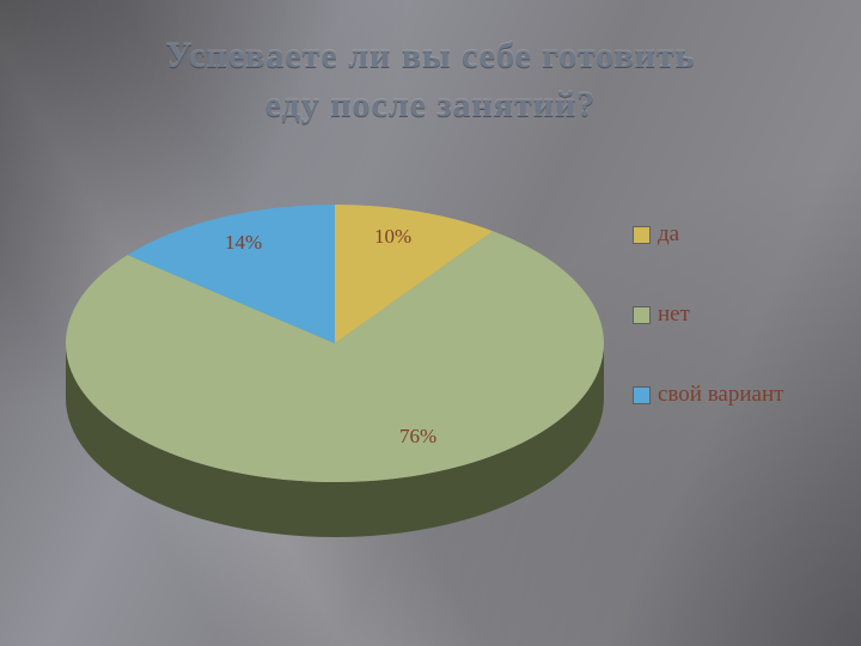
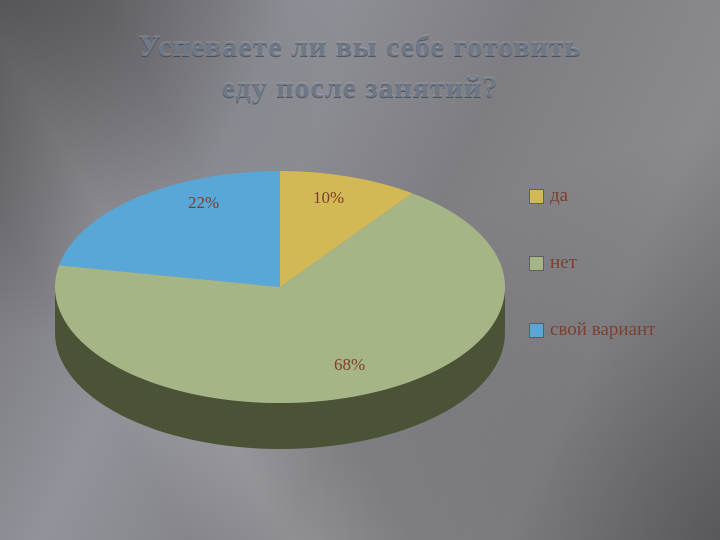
нет: 76% -> 68%
свой вариант: 14% -> 22%
